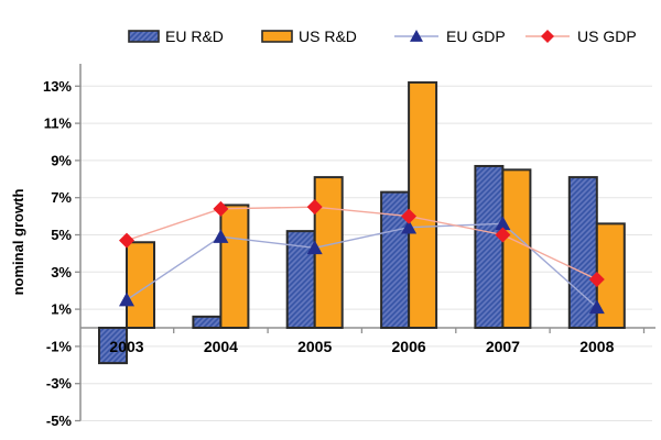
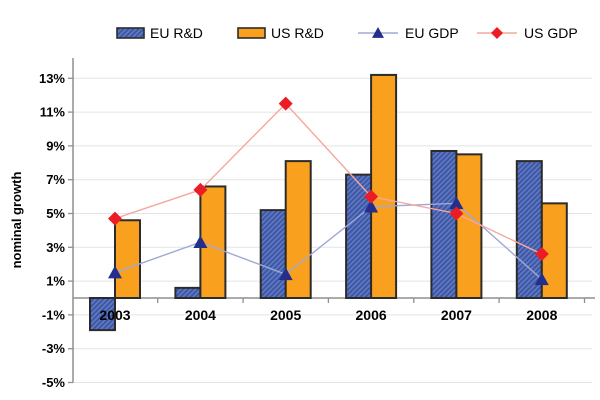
EU GDP/2004: 4.9% -> 3.3%
EU GDP/2005: 4.3% -> 1.4%
US GDP/2005: 6.5% -> 11.5%
